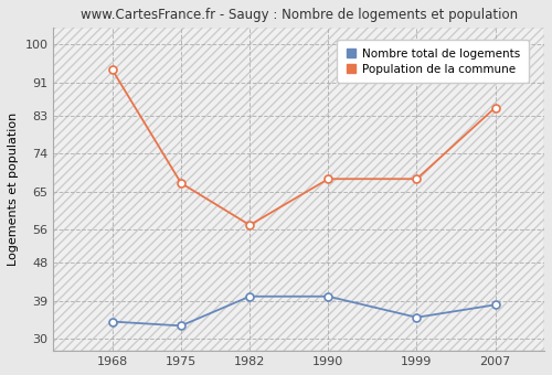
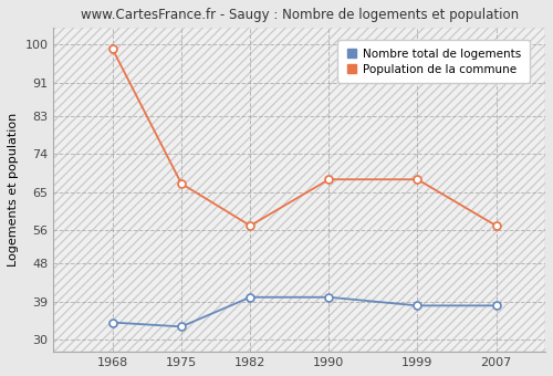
Population de la commune/1968: 94 -> 99
Nombre total de logements/1999: 35 -> 38
Population de la commune/2007: 85 -> 57
